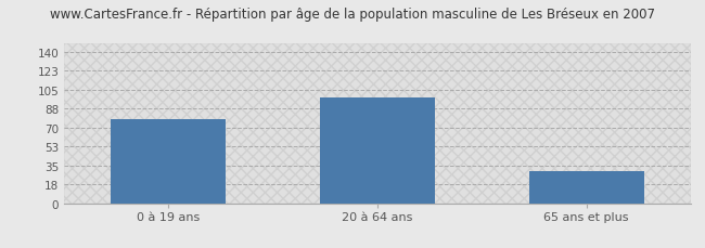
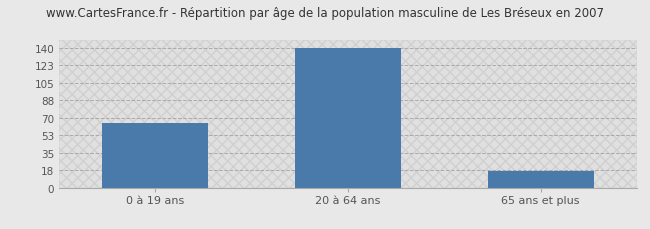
0 à 19 ans: 78 -> 65
20 à 64 ans: 98 -> 140
65 ans et plus: 30 -> 17
